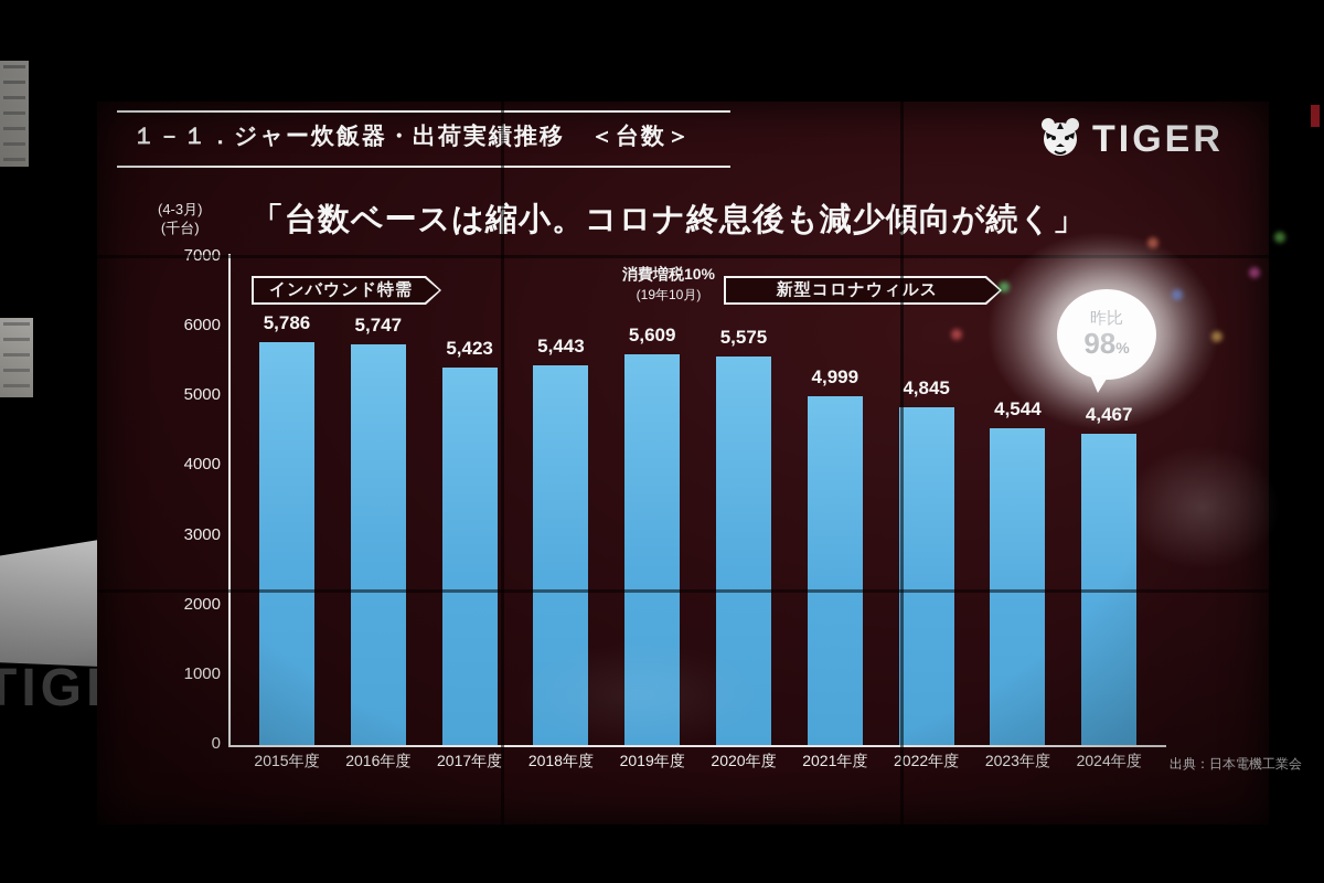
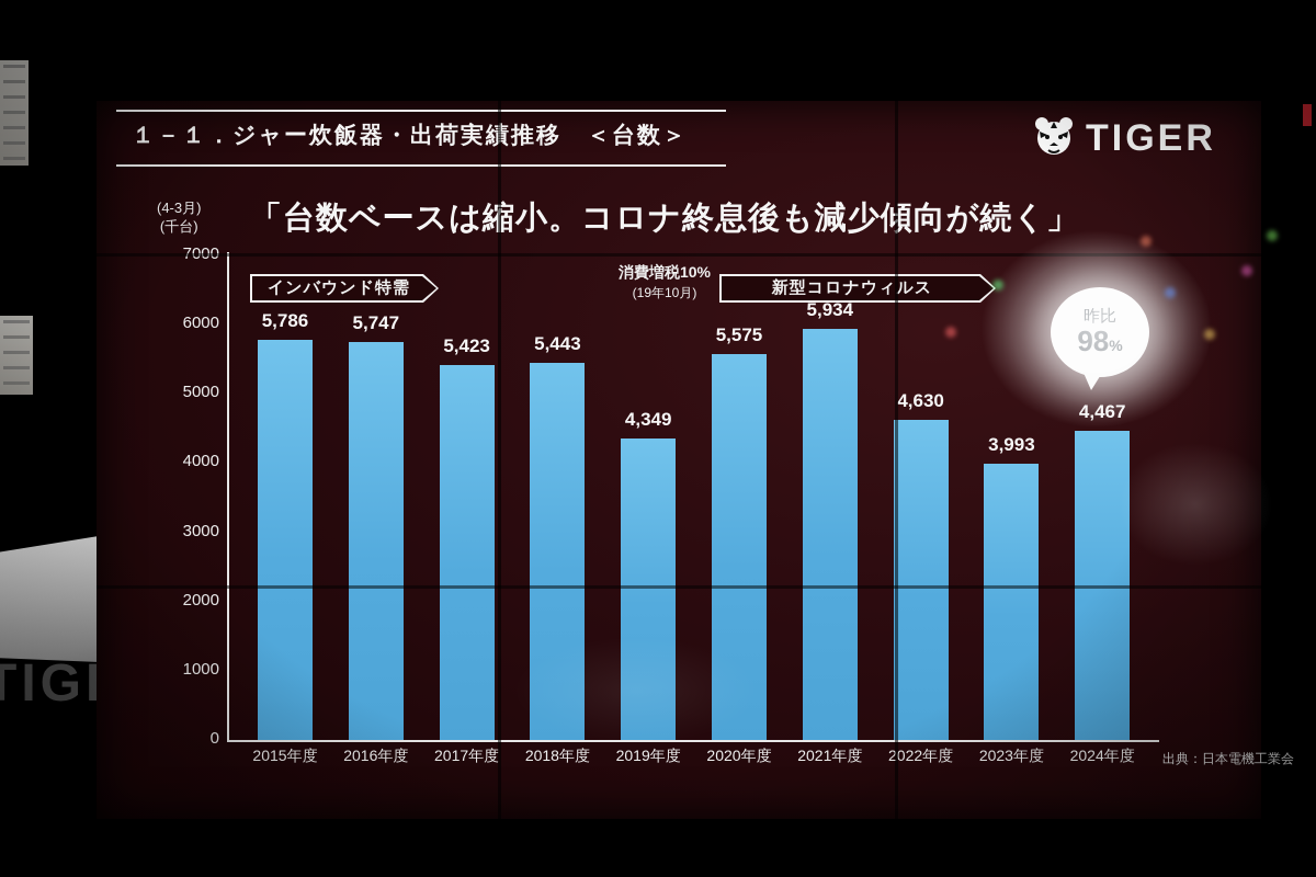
2019年度: 5,609 -> 4,349
2021年度: 4,999 -> 5,934
2022年度: 4,845 -> 4,630
2023年度: 4,544 -> 3,993
